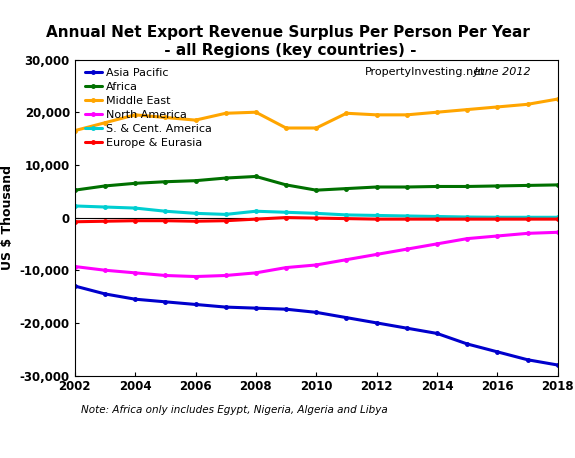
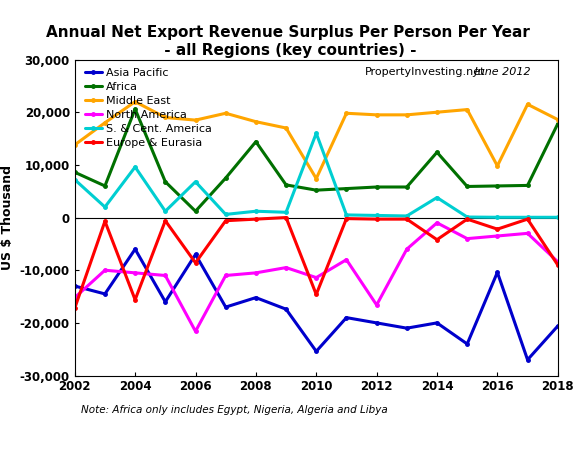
Africa/2002: 5,200 -> 8,600
Middle East/2002: 16,500 -> 13,800
North America/2002: -9,300 -> -15,200
S. & Cent. America/2002: 2,200 -> 7,200
Europe & Eurasia/2002: -800 -> -17,200
Asia Pacific/2004: -15,500 -> -6,000
Africa/2004: 6,500 -> 20,600
Middle East/2004: 19,500 -> 22,000
S. & Cent. America/2004: 1,800 -> 9,600
Europe & Eurasia/2004: -600 -> -15,600
Asia Pacific/2006: -16,500 -> -7,000
Africa/2006: 7,000 -> 1,200
North America/2006: -11,200 -> -21,600
S. & Cent. America/2006: 800 -> 6,800
Europe & Eurasia/2006: -700 -> -8,600
Asia Pacific/2008: -17,200 -> -15,200
Africa/2008: 7,800 -> 14,400
Middle East/2008: 20,000 -> 18,200
Asia Pacific/2010: -18,000 -> -25,400
Middle East/2010: 17,000 -> 7,400
North America/2010: -9,000 -> -11,400
S. & Cent. America/2010: 800 -> 16,000
Europe & Eurasia/2010: -100 -> -14,600
North America/2012: -7,000 -> -16,600
Asia Pacific/2014: -22,000 -> -20,000
Africa/2014: 5,900 -> 12,400
North America/2014: -5,000 -> -1,000
S. & Cent. America/2014: 200 -> 3,800
Europe & Eurasia/2014: -300 -> -4,200
Asia Pacific/2016: -25,500 -> -10,400
Middle East/2016: 21,000 -> 9,800
Europe & Eurasia/2016: -300 -> -2,200
Asia Pacific/2018: -28,000 -> -20,600
Africa/2018: 6,200 -> 17,800
Middle East/2018: 22,500 -> 18,600
North America/2018: -2,800 -> -8,400
Europe & Eurasia/2018: -300 -> -9,000
